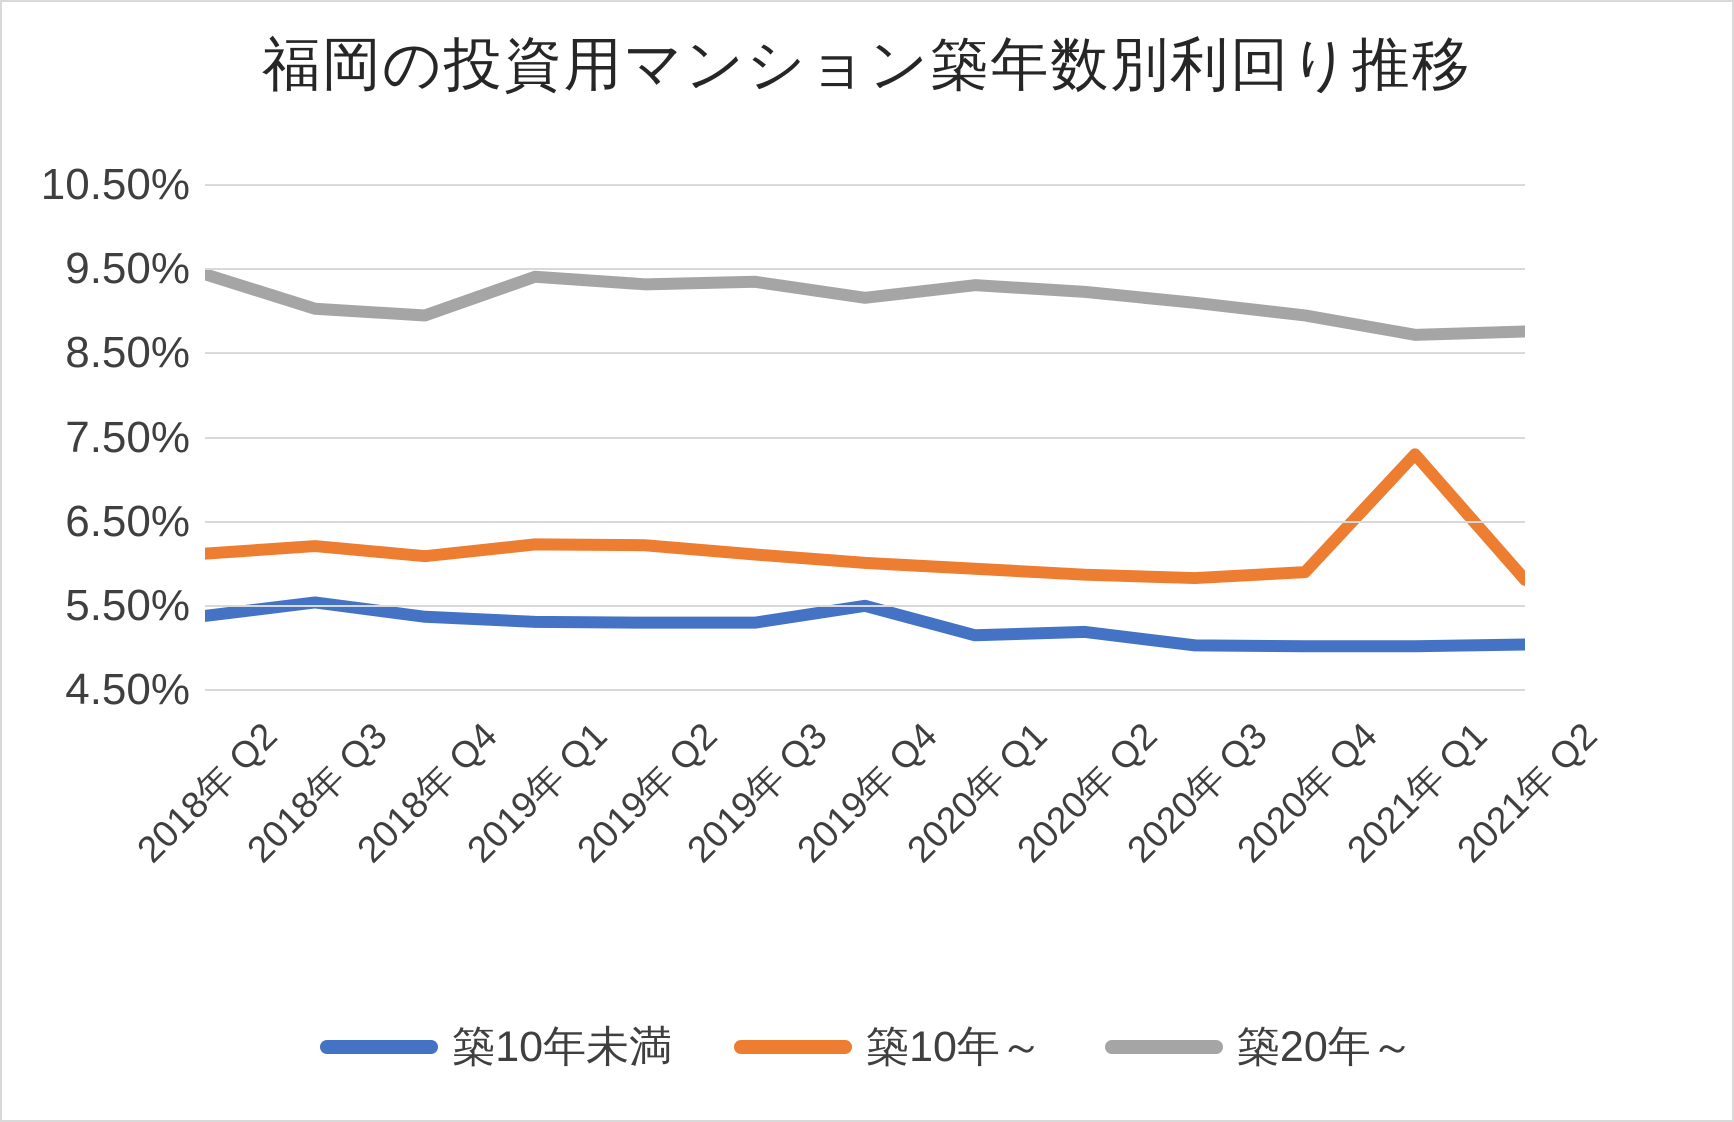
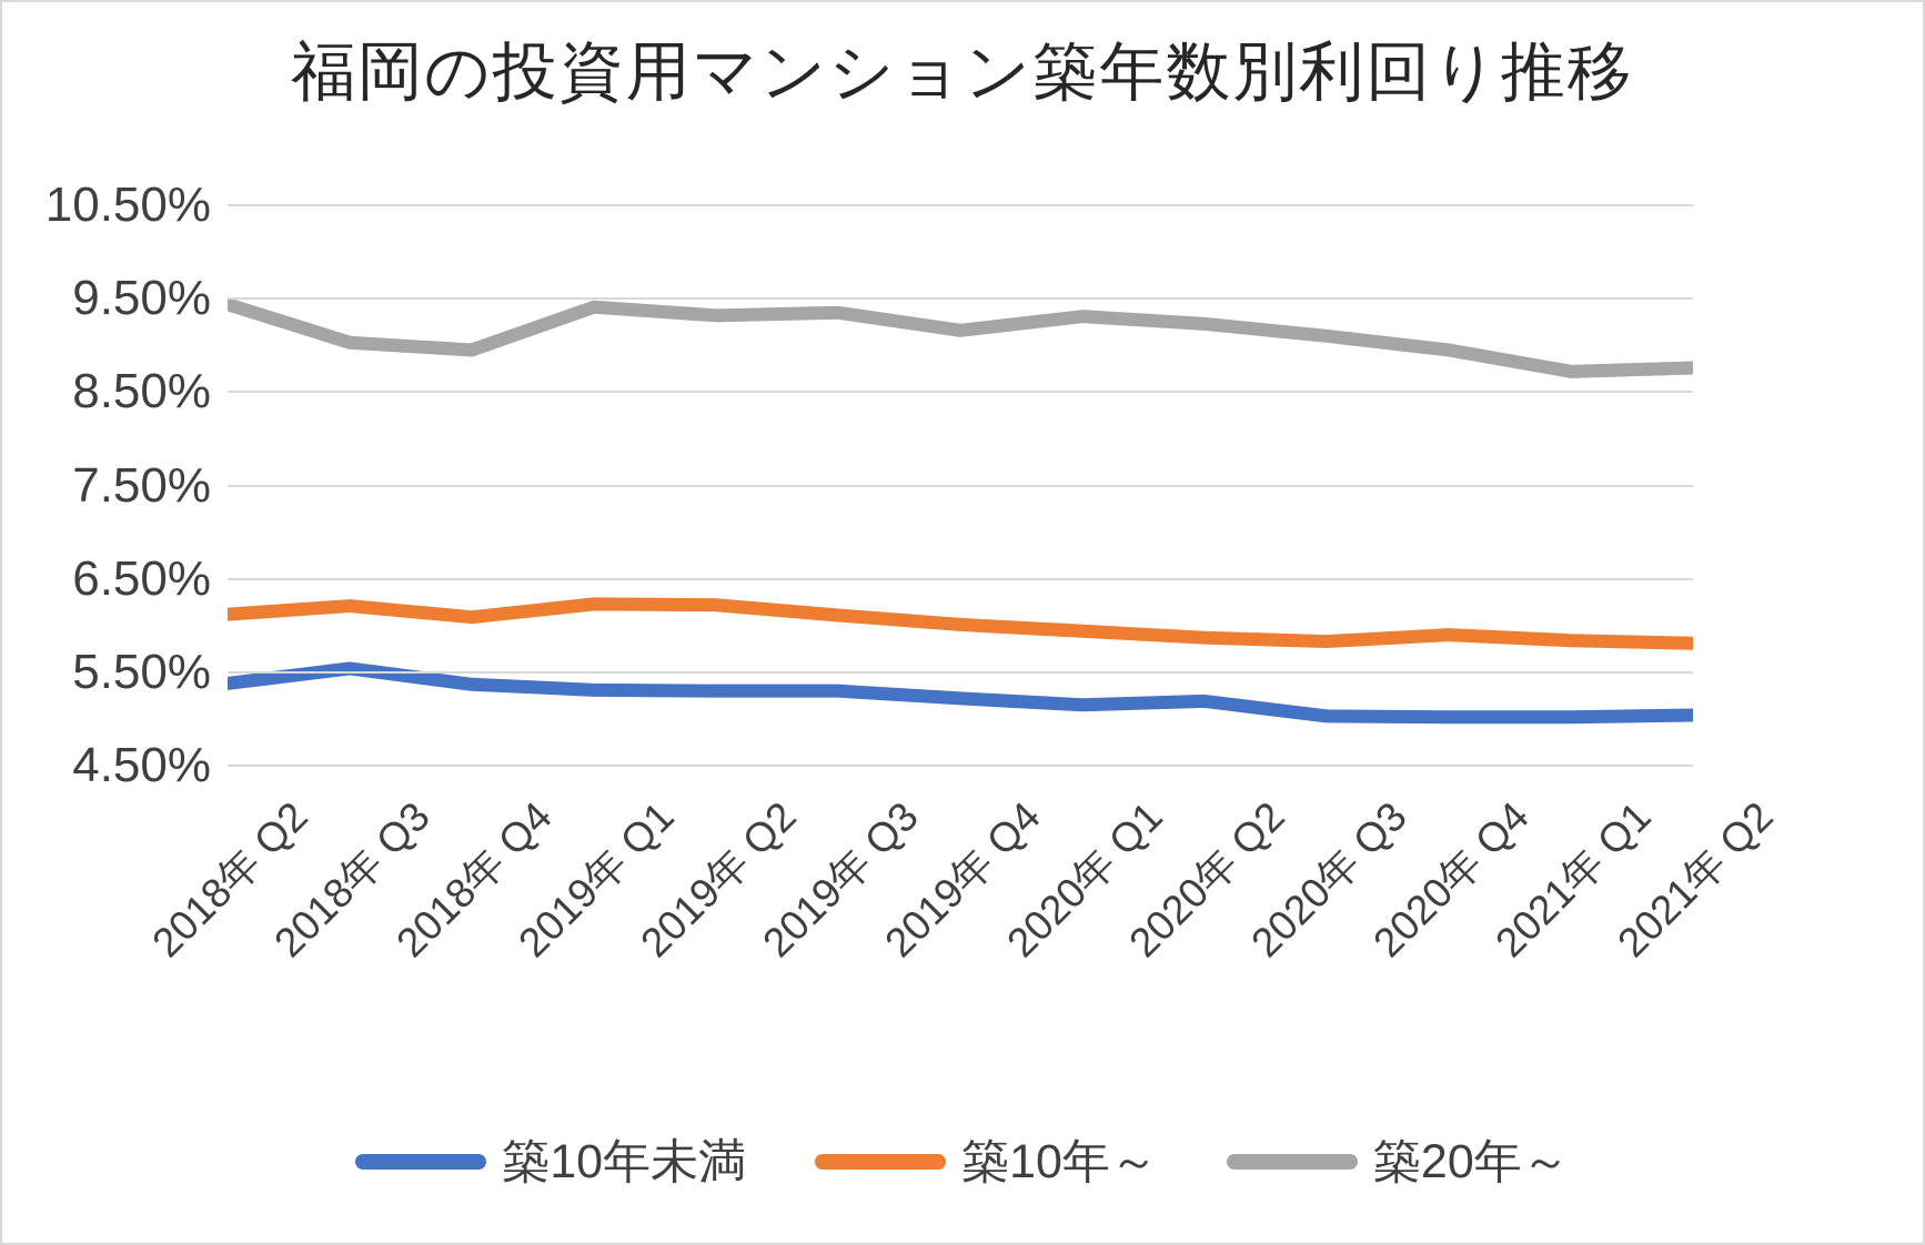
築10年未満/2019年 Q4: 5.5% -> 5.2%
築10年～/2021年 Q1: 7.3% -> 5.8%
